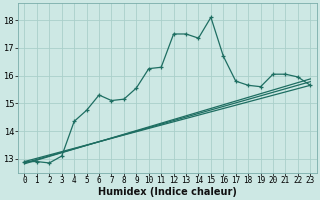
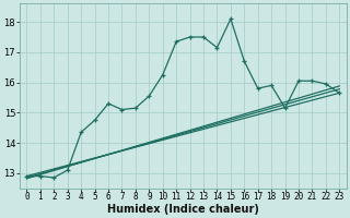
11: 16.30 -> 17.35
14: 17.35 -> 17.15
18: 15.65 -> 15.90
19: 15.60 -> 15.15
